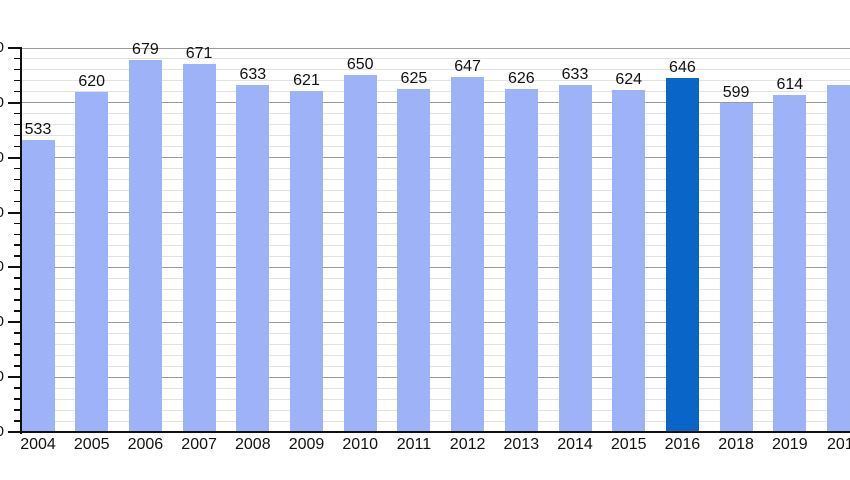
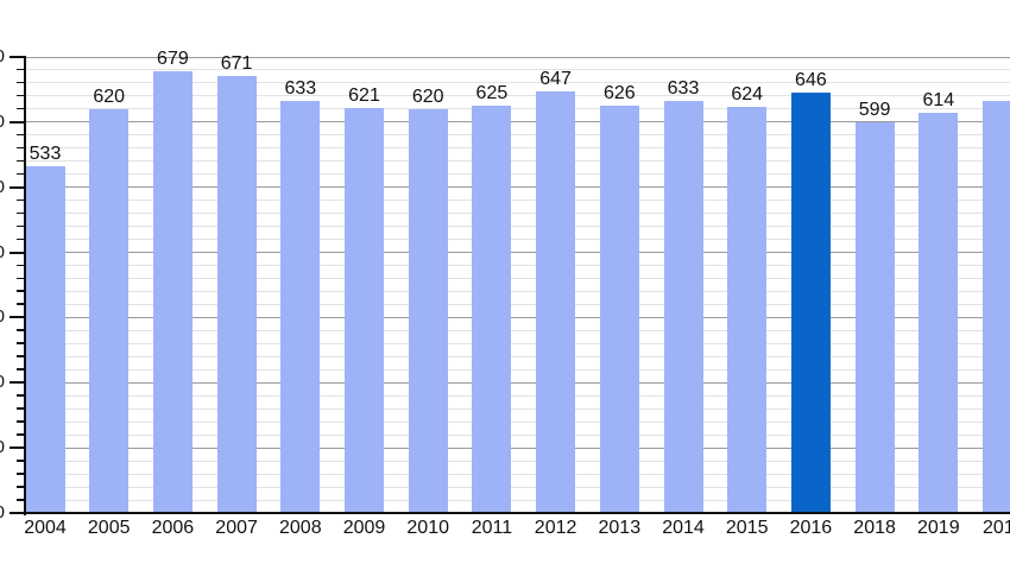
2010: 650 -> 620
